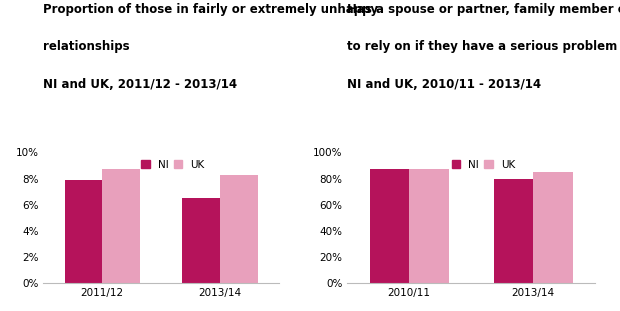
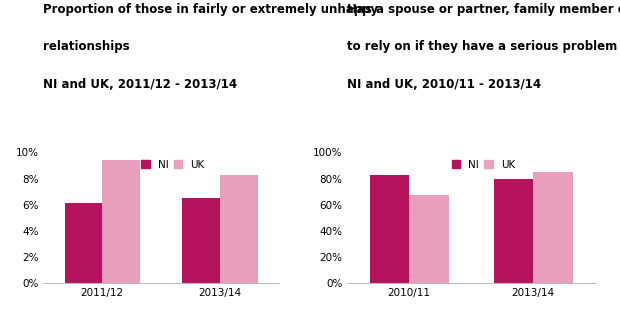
NI/2011/12: 7.9% -> 6.1%
UK/2011/12: 8.7% -> 9.4%
NI/2010/11: 87% -> 83%
UK/2010/11: 87% -> 67%
